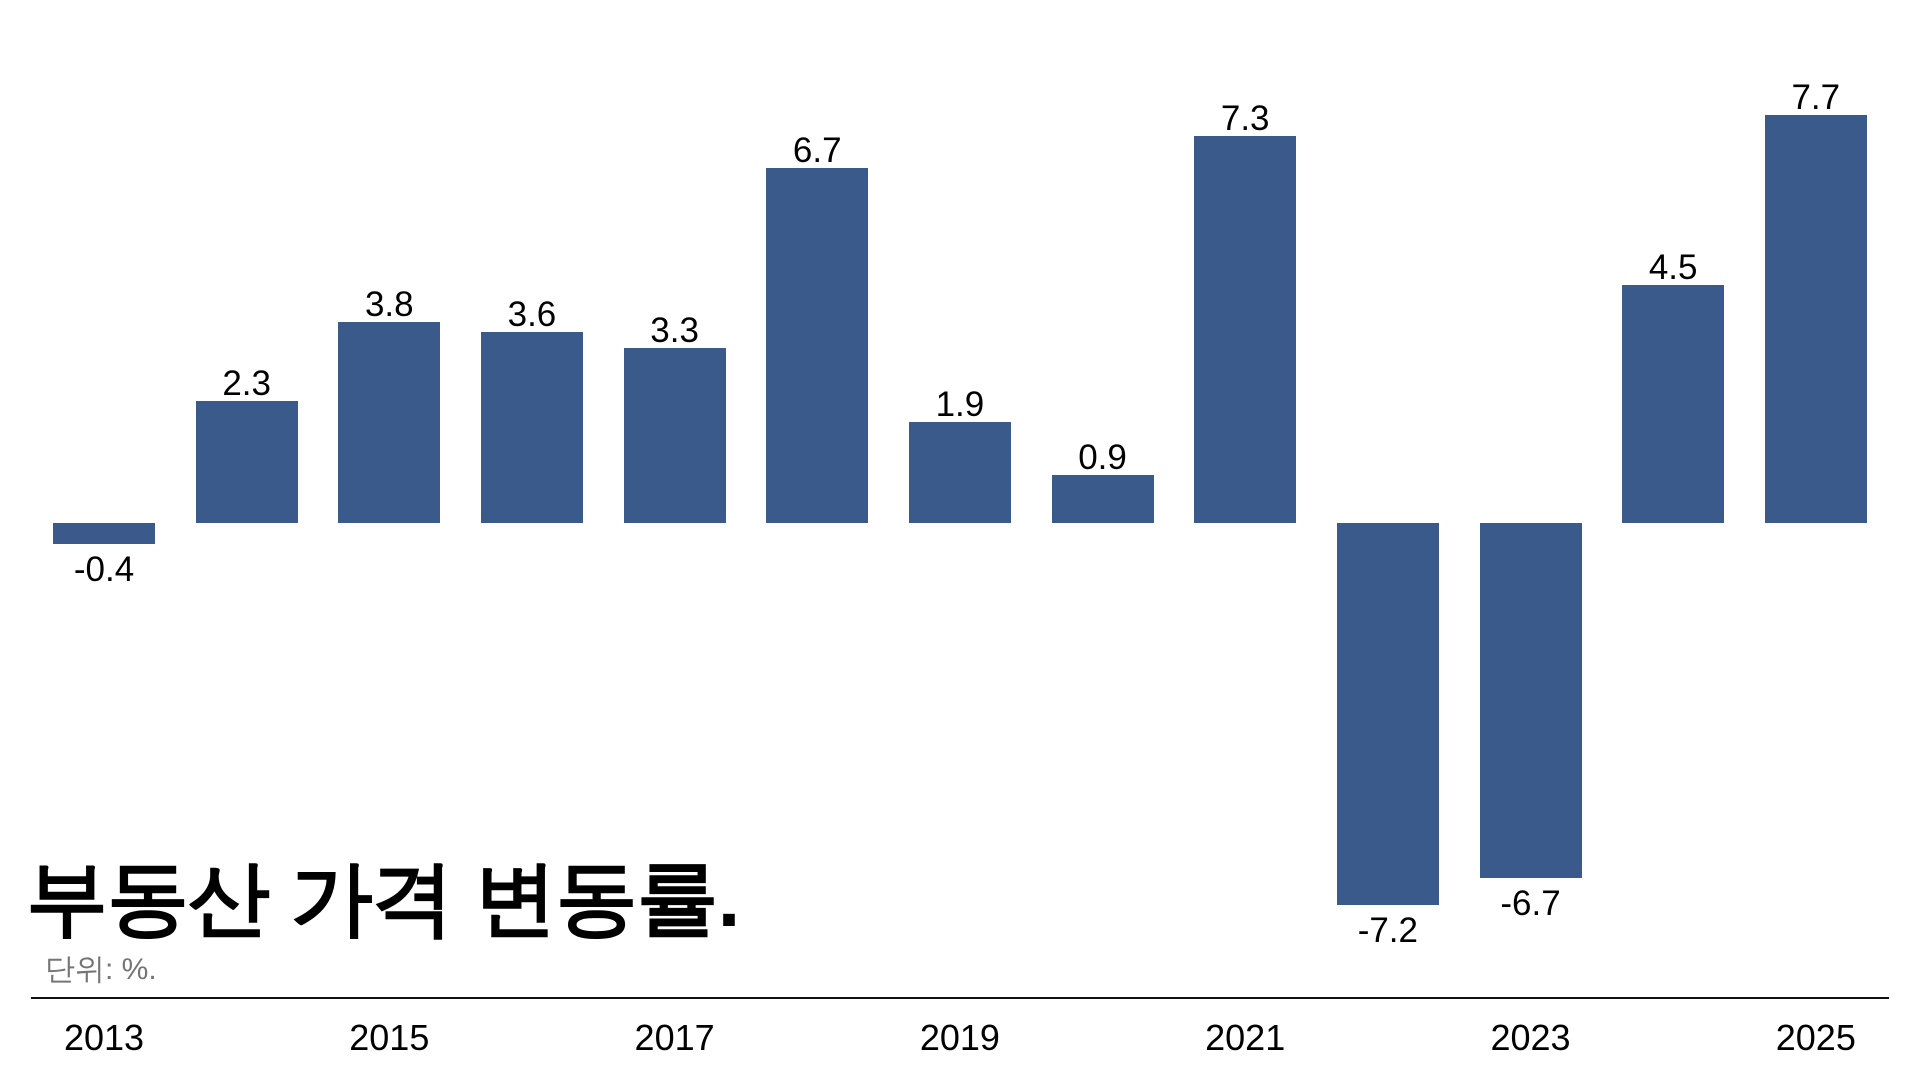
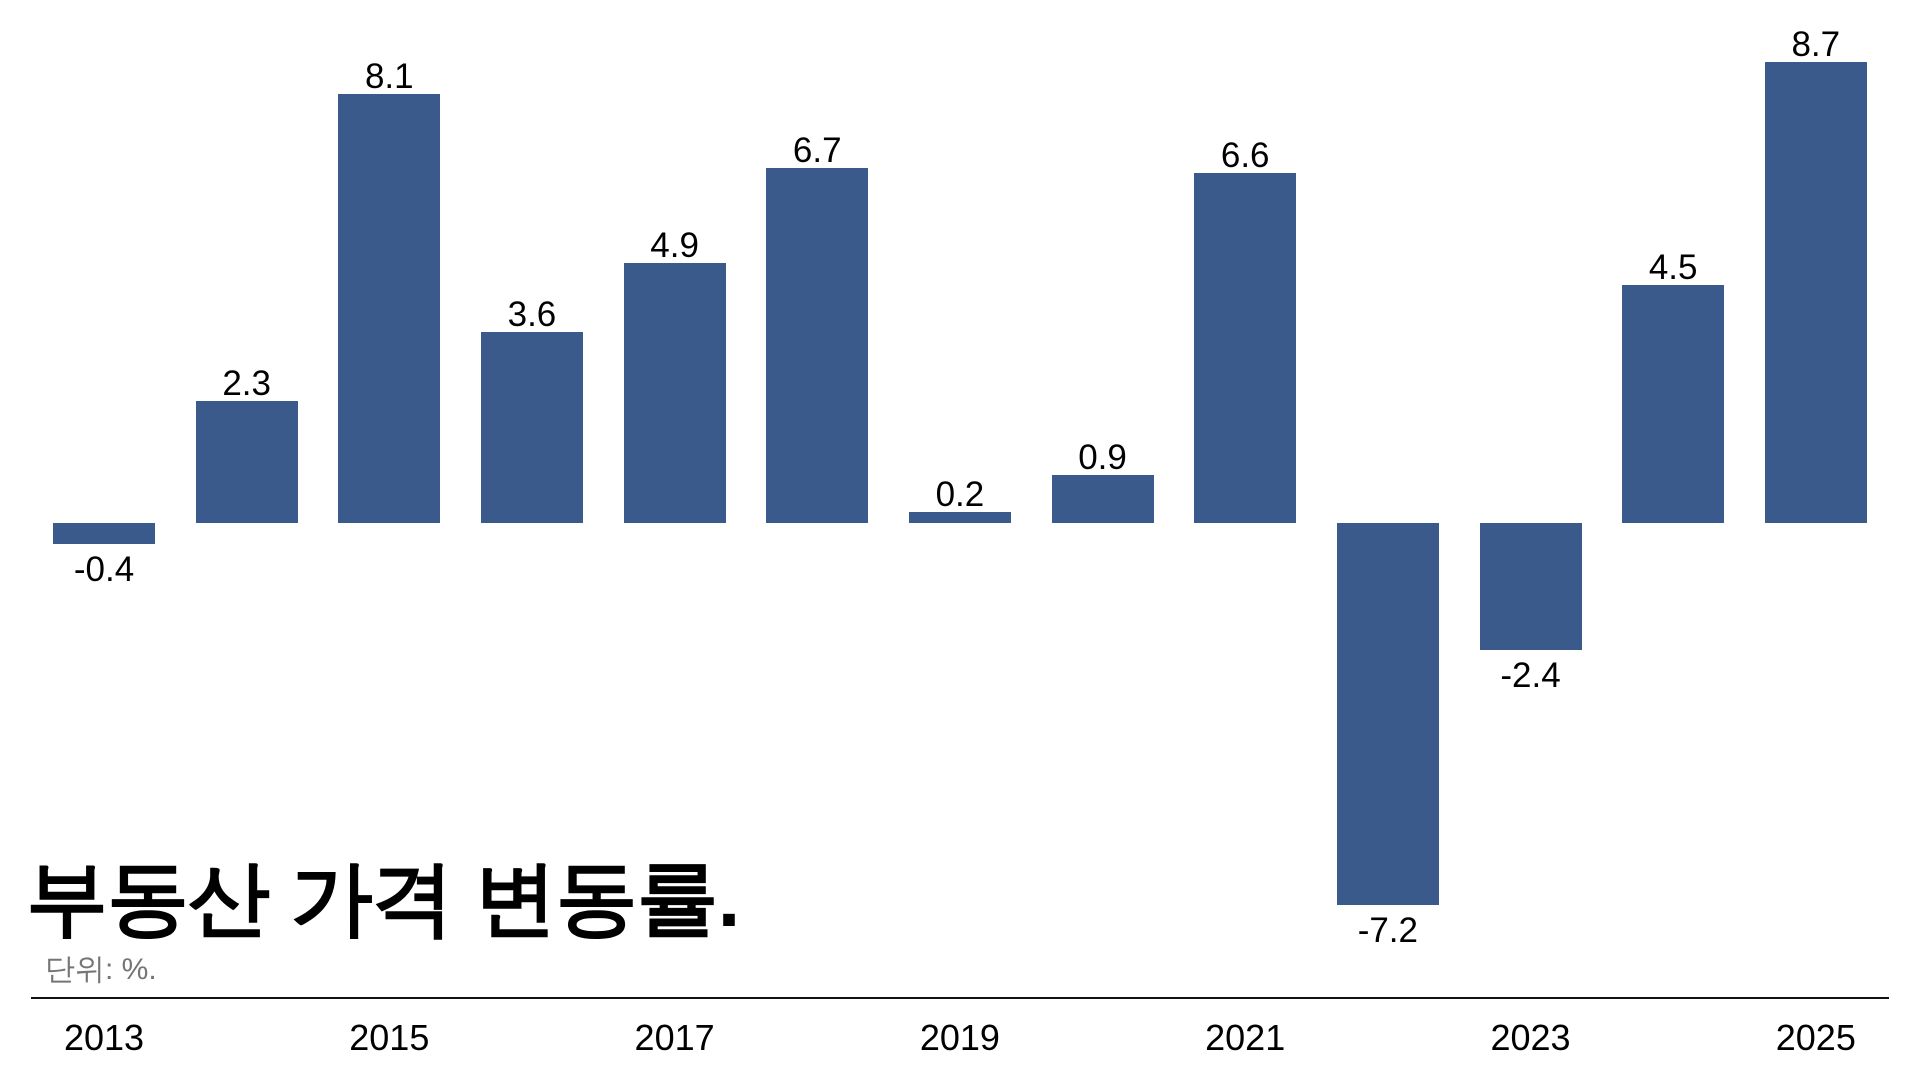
2015: 3.8 -> 8.1
2017: 3.3 -> 4.9
2019: 1.9 -> 0.2
2021: 7.3 -> 6.6
2023: -6.7 -> -2.4
2025: 7.7 -> 8.7
